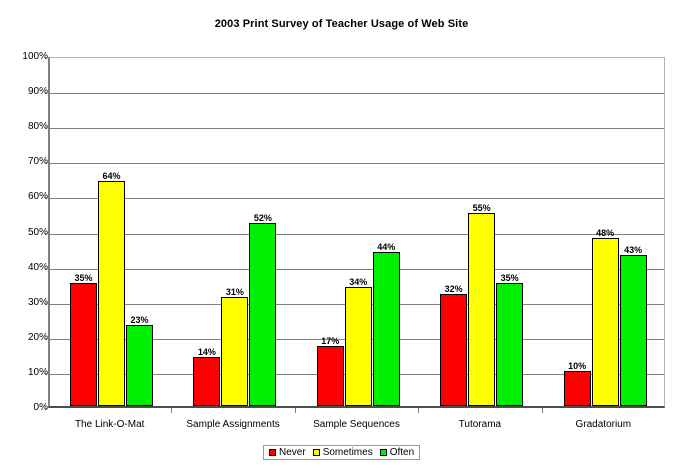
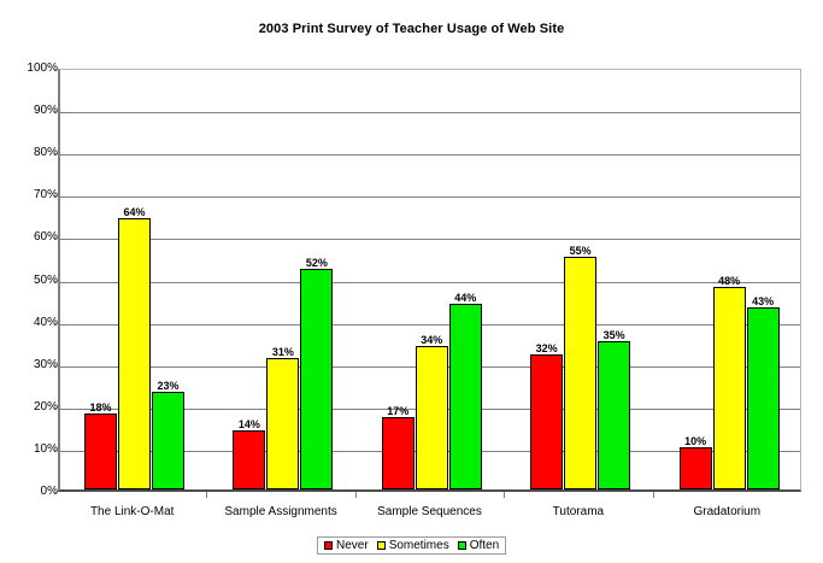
Never/The Link-O-Mat: 35% -> 18%
